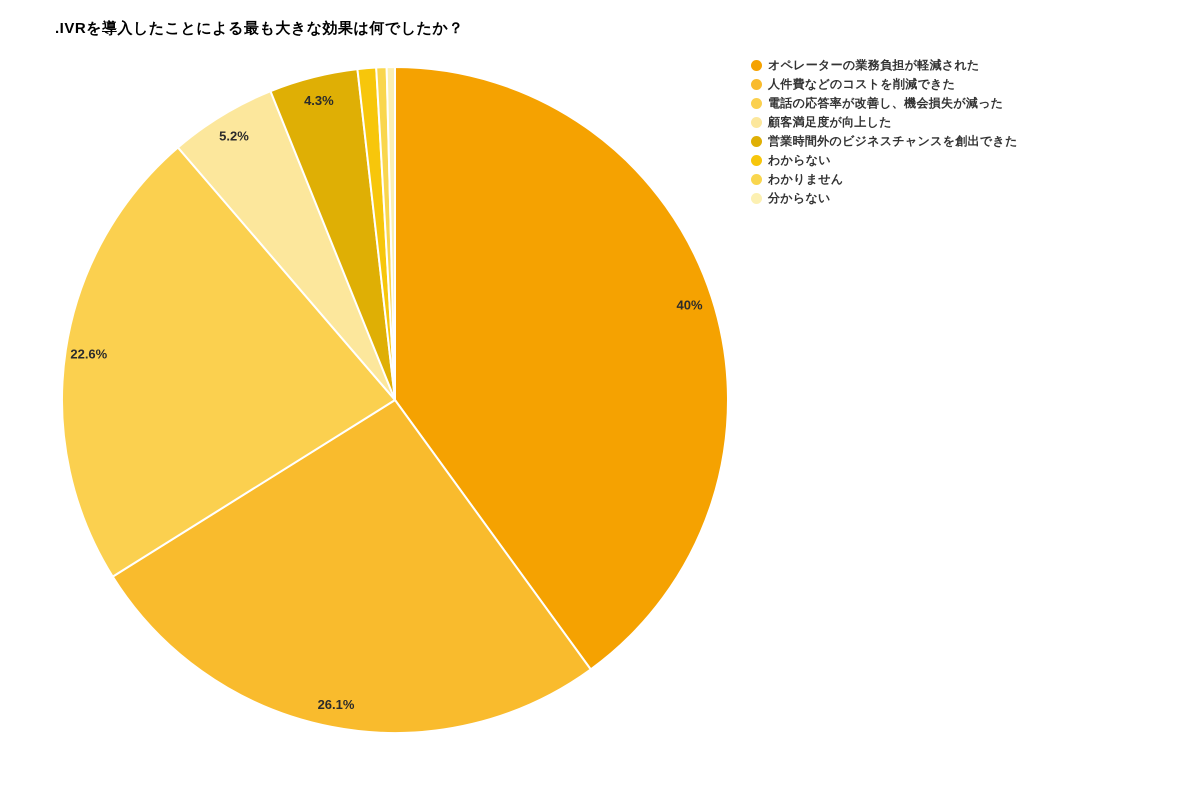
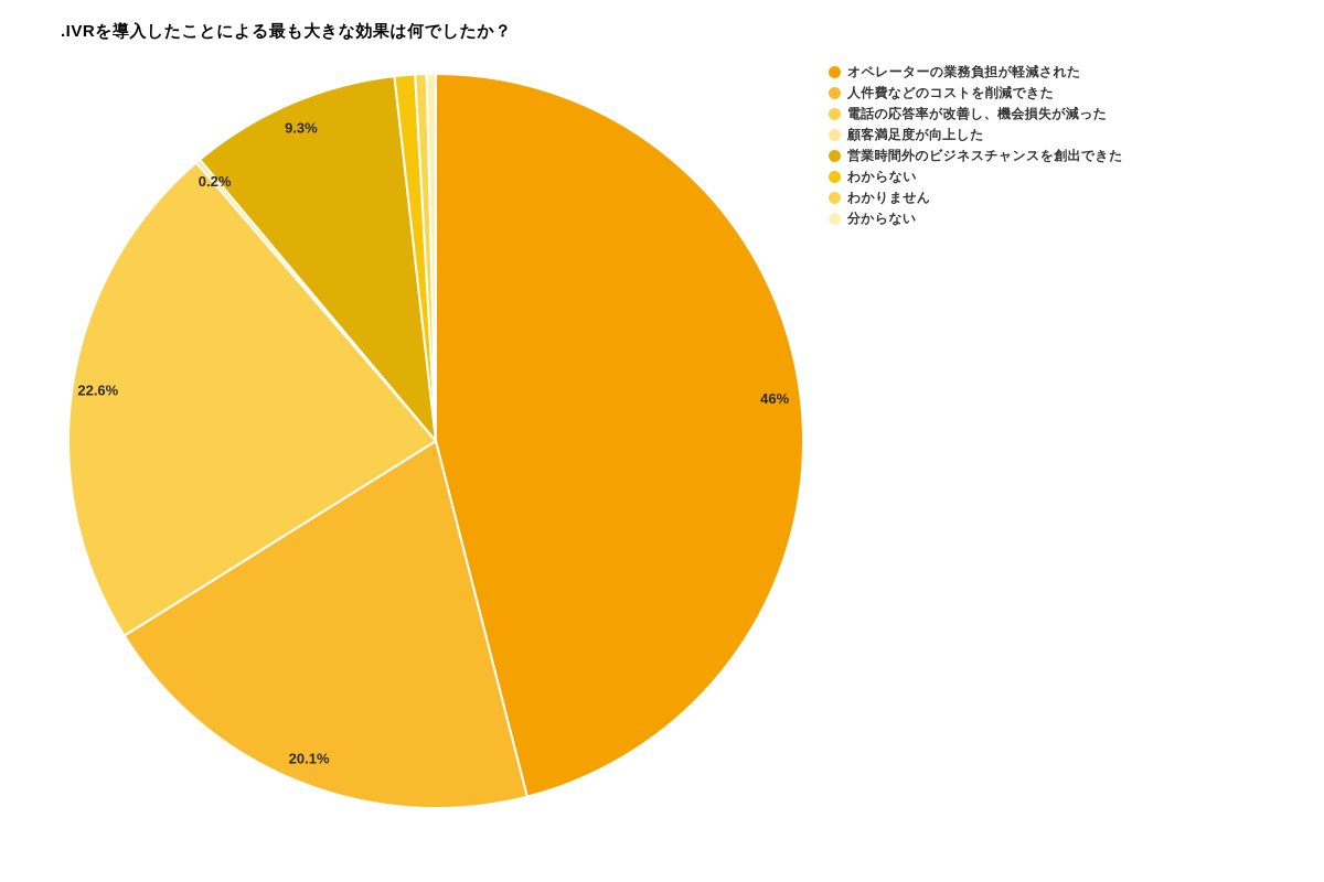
オペレーターの業務負担が軽減された: 40% -> 46%
人件費などのコストを削減できた: 26.1% -> 20.1%
顧客満足度が向上した: 5.2% -> 0.2%
営業時間外のビジネスチャンスを創出できた: 4.3% -> 9.3%
